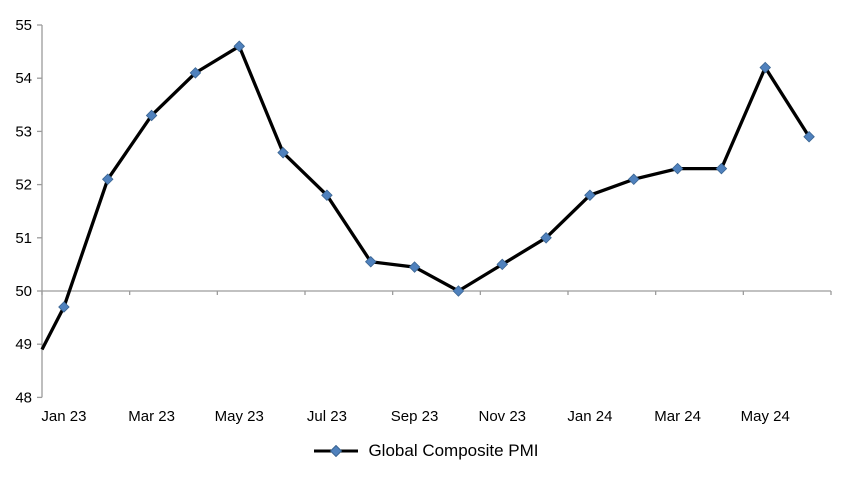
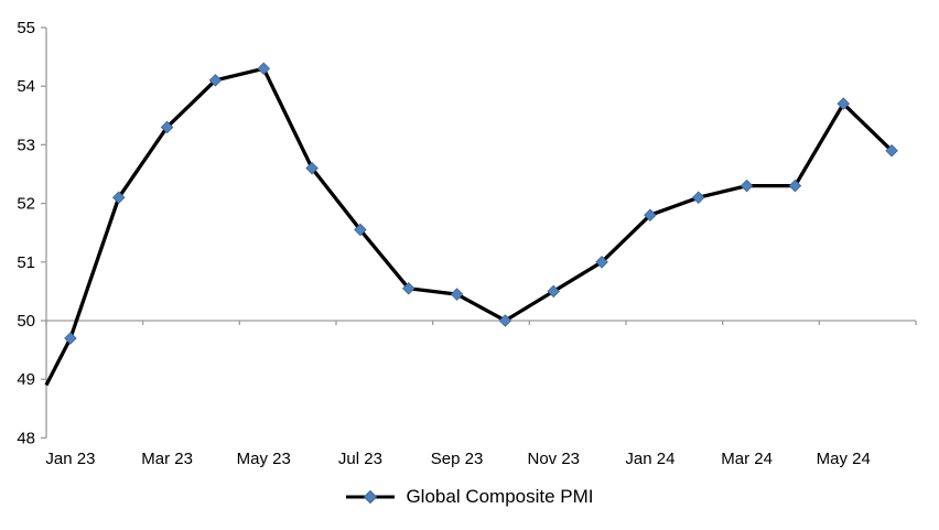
May 23: 54.6 -> 54.3
Jul 23: 51.8 -> 51.5
May 24: 54.2 -> 53.7
